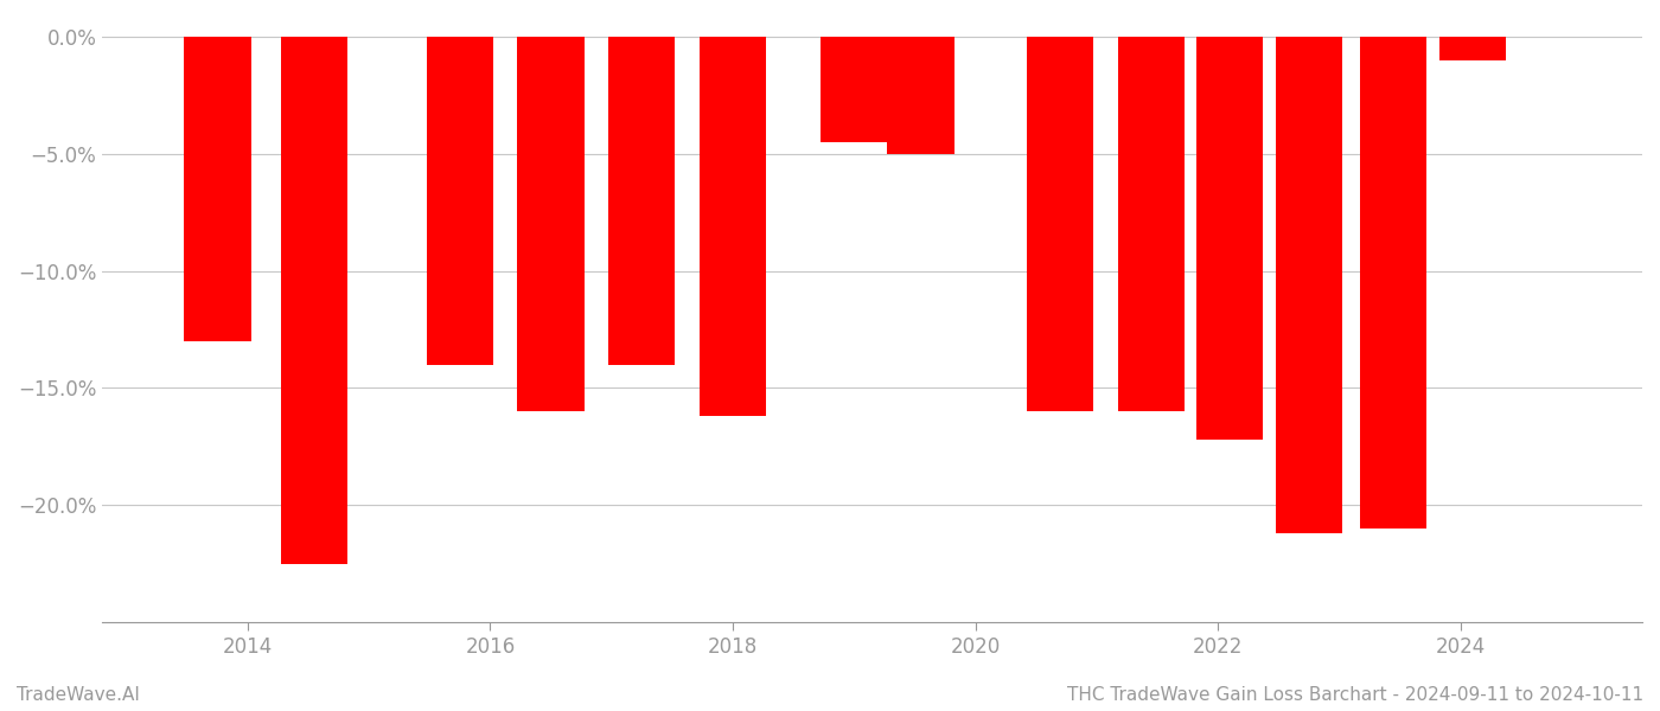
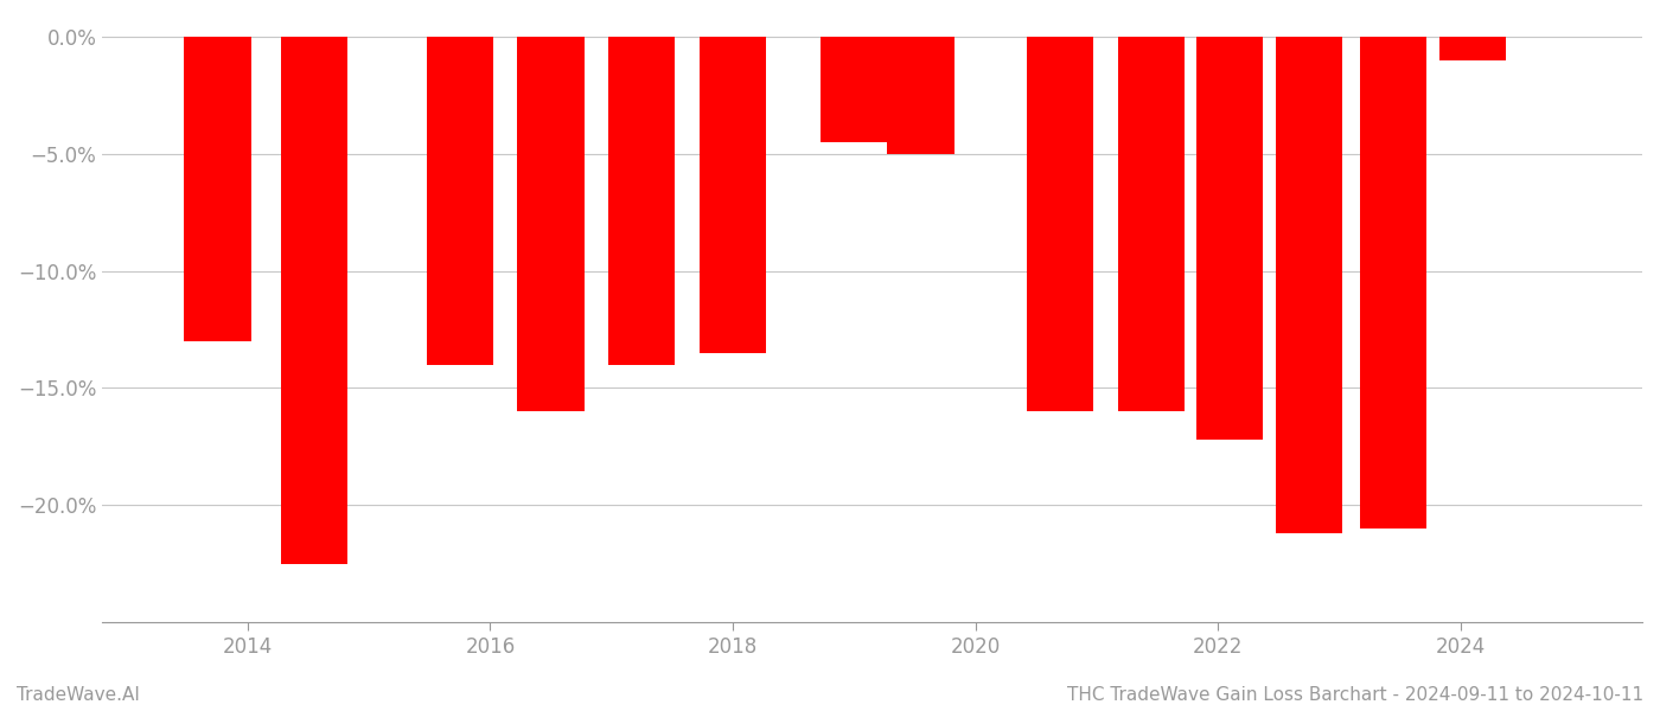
2018: -16.2% -> -13.5%
